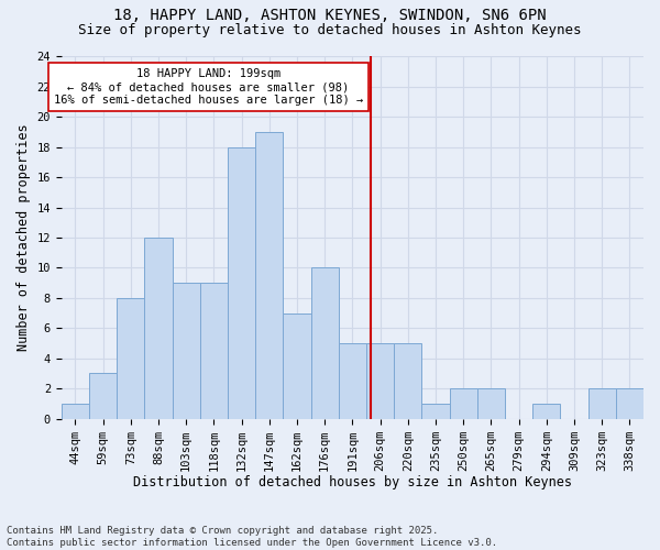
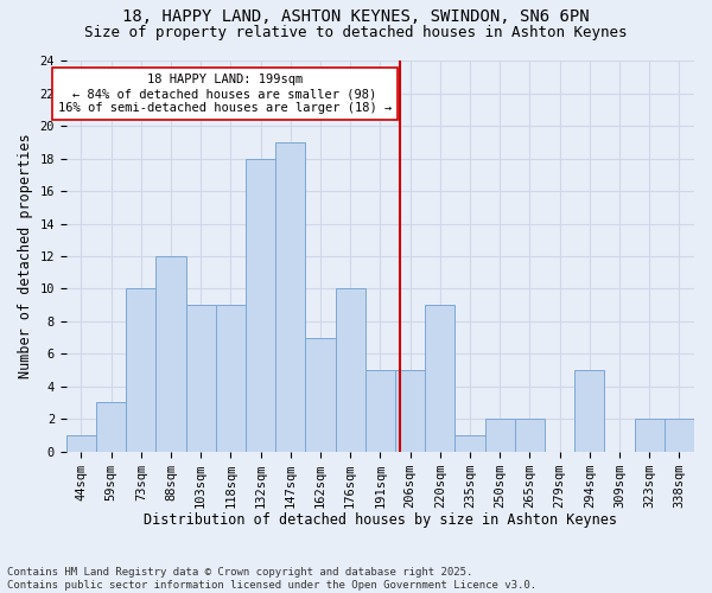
73sqm: 8 -> 10
220sqm: 5 -> 9
294sqm: 1 -> 5
